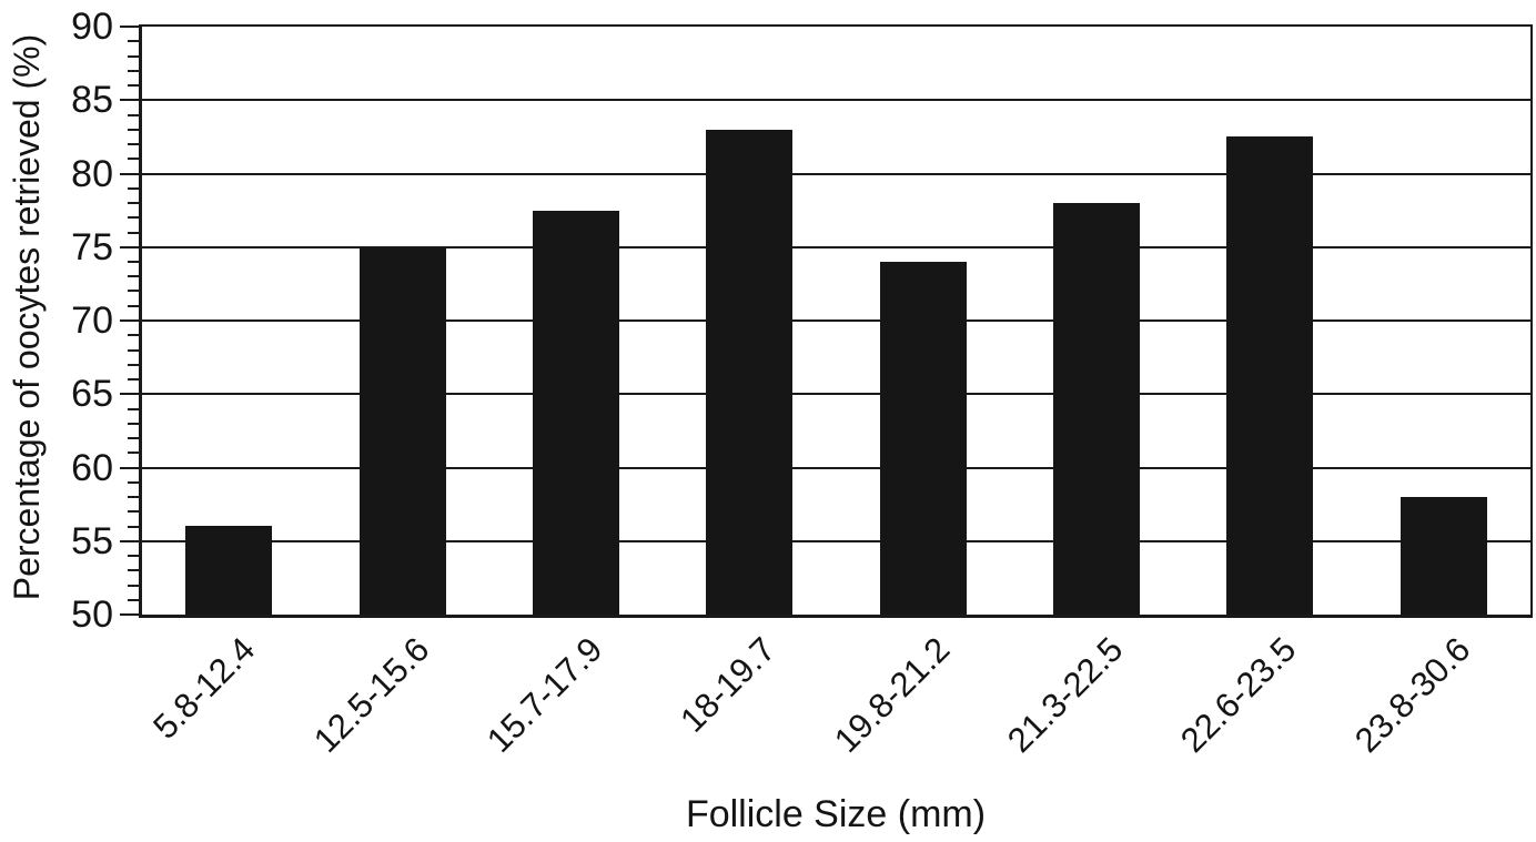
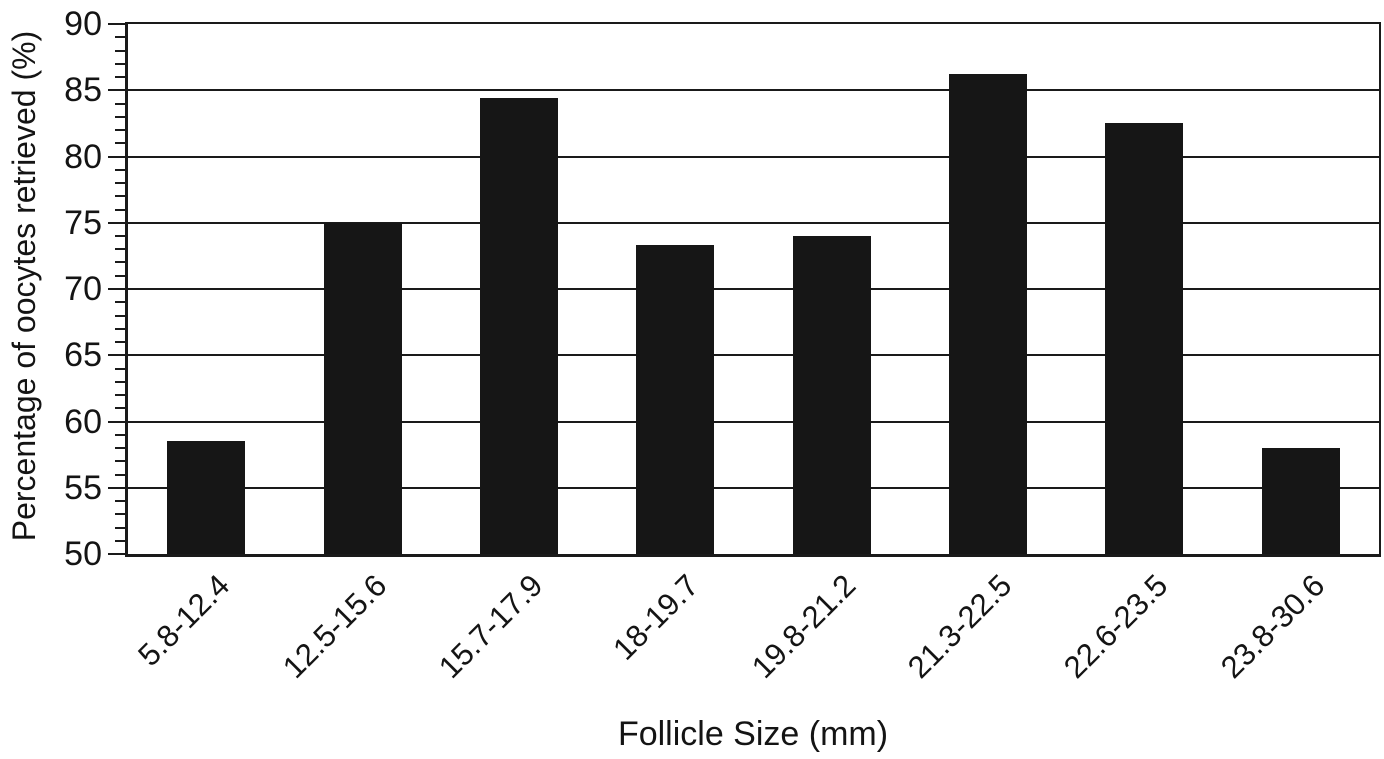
5.8-12.4: 56.0 -> 58.5
15.7-17.9: 77.5 -> 84.4
18-19.7: 83.0 -> 73.3
21.3-22.5: 78.0 -> 86.2
